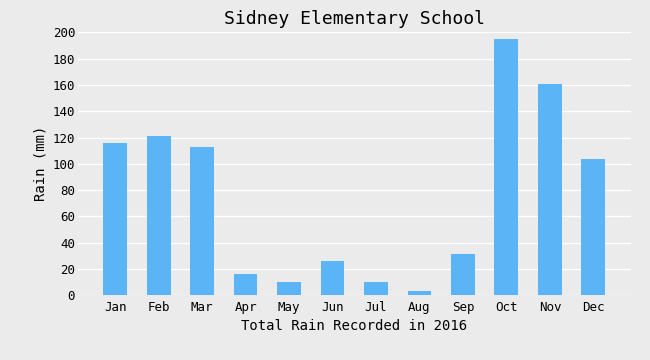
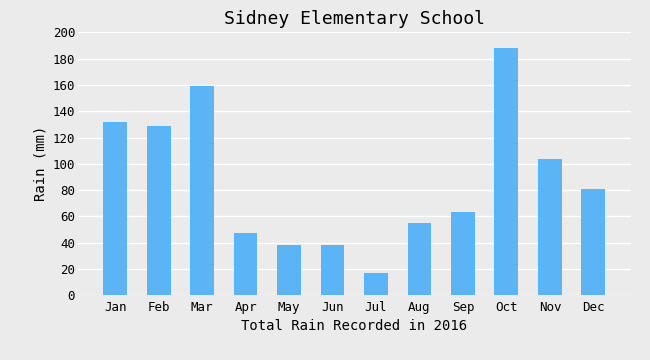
Jan: 116 -> 132
Feb: 121 -> 129
Mar: 113 -> 159
Apr: 16 -> 47
May: 10 -> 38
Jun: 26 -> 38
Jul: 10 -> 17
Aug: 3 -> 55
Sep: 31 -> 63
Oct: 195 -> 188
Nov: 161 -> 104
Dec: 104 -> 81
